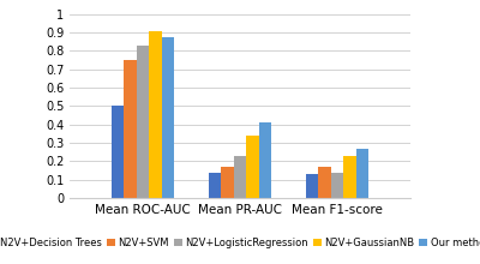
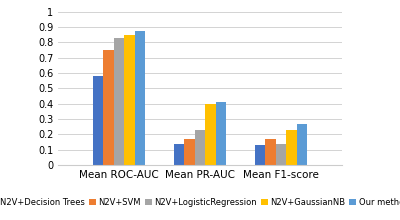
N2V+Decision Trees/Mean ROC-AUC: 0.50 -> 0.58
N2V+GaussianNB/Mean ROC-AUC: 0.91 -> 0.85
N2V+GaussianNB/Mean PR-AUC: 0.34 -> 0.40
